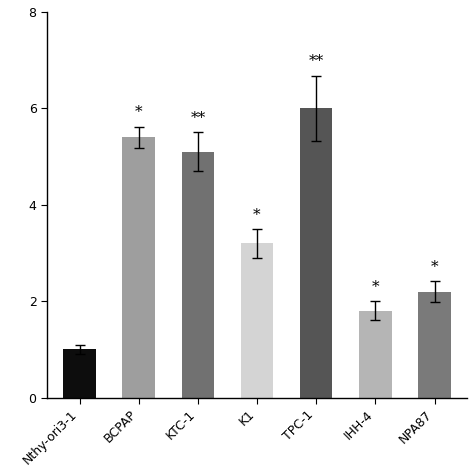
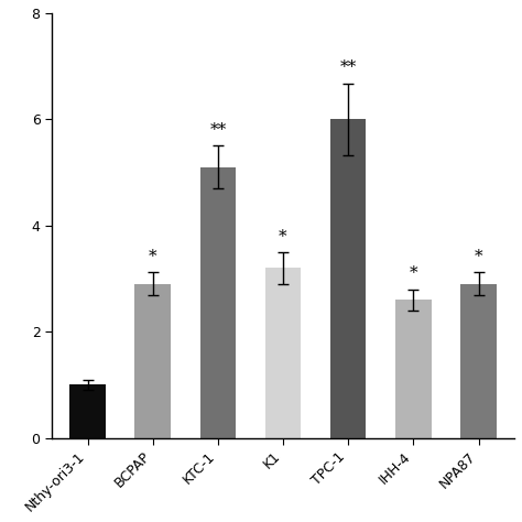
BCPAP: 5.4 -> 2.9
IHH-4: 1.8 -> 2.6
NPA87: 2.2 -> 2.9
